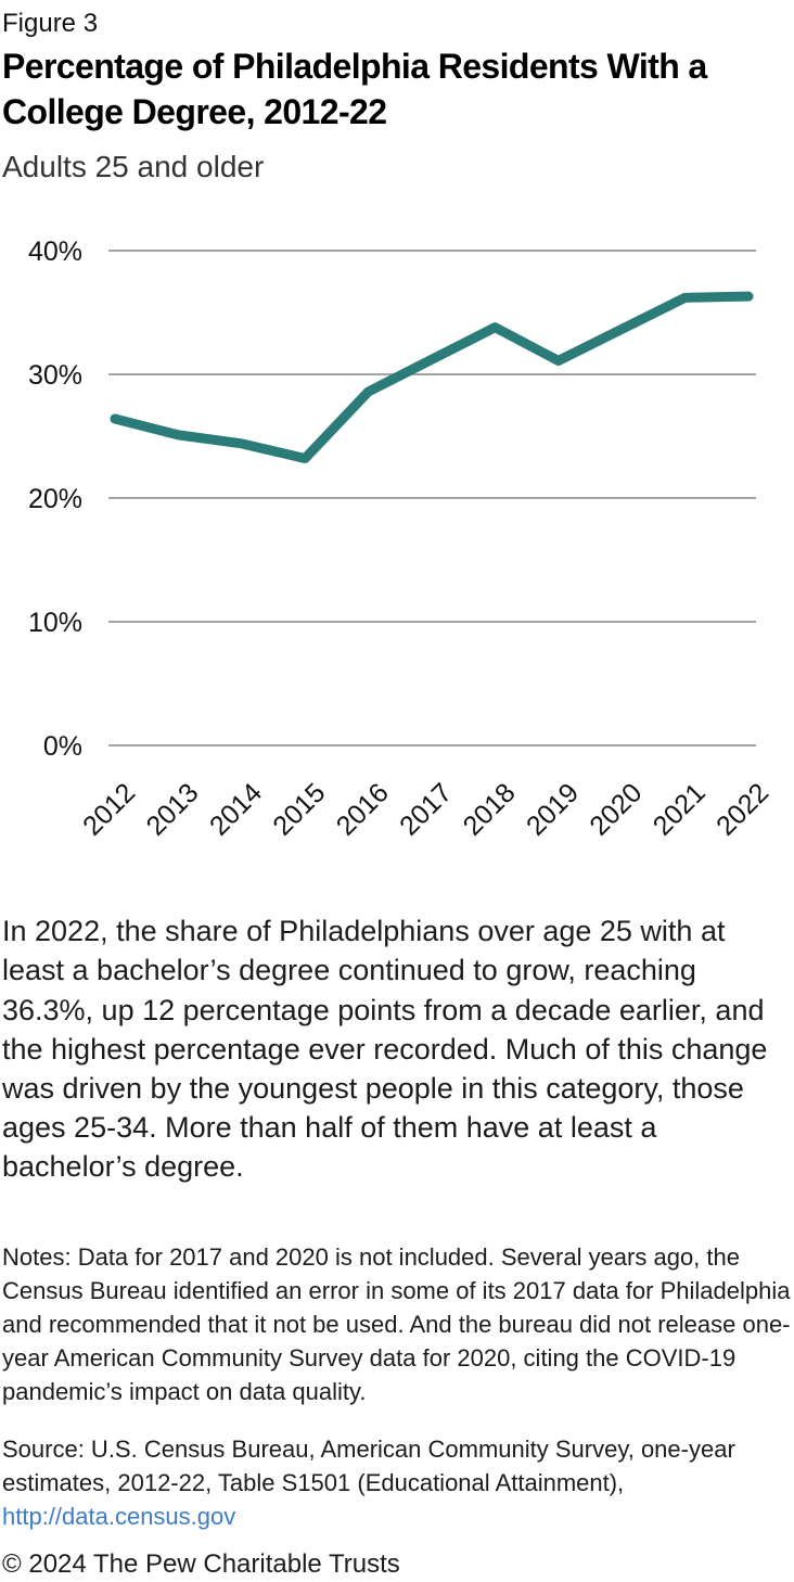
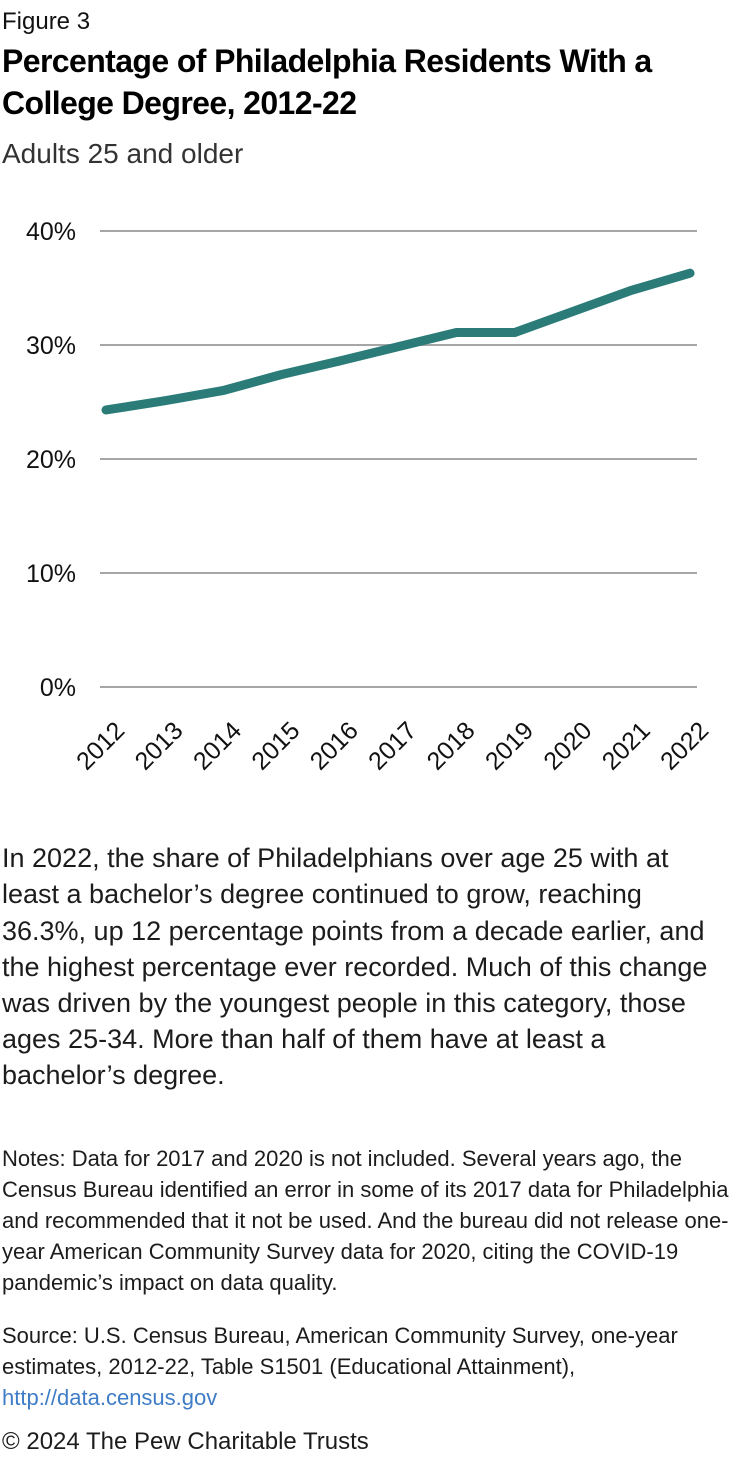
2012: 26.4% -> 24.3%
2014: 24.4% -> 26.0%
2015: 23.2% -> 27.4%
2018: 33.8% -> 31.1%
2021: 36.2% -> 34.8%
